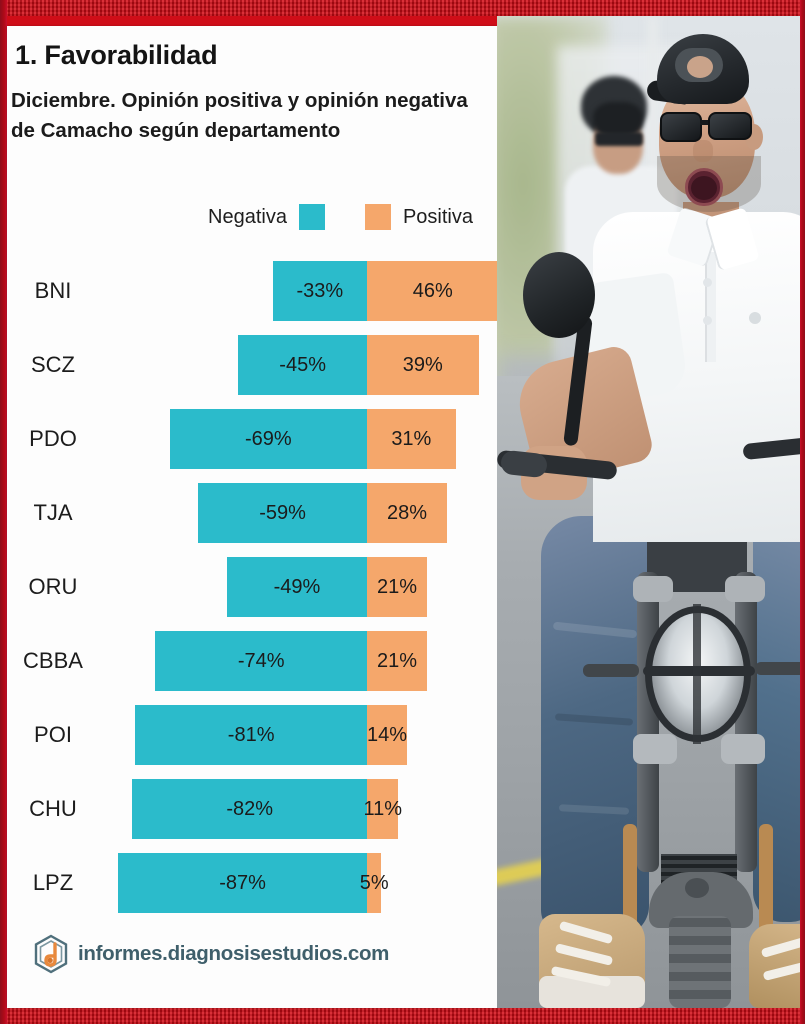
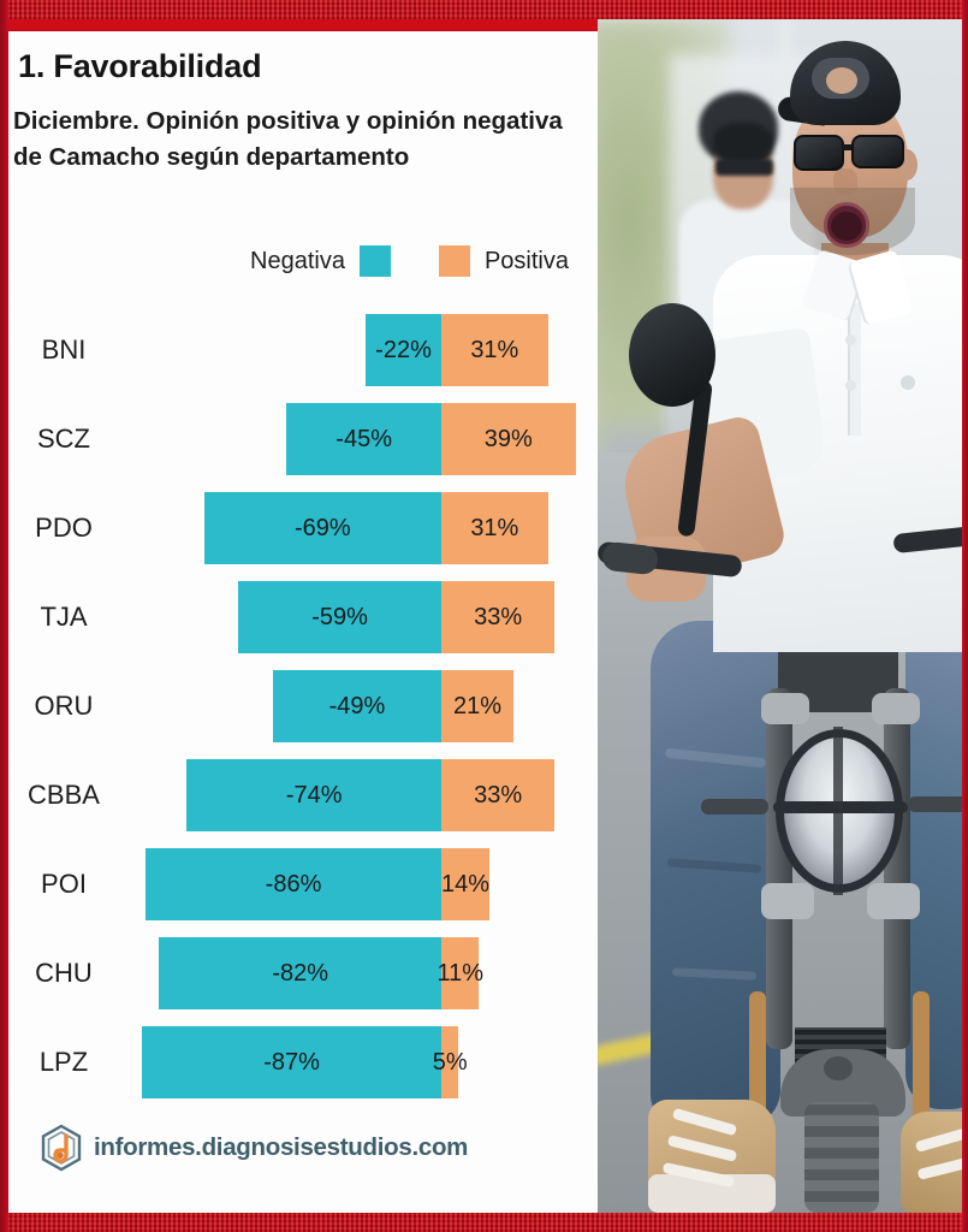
Negativa/BNI: -33% -> -22%
Positiva/BNI: 46% -> 31%
Positiva/TJA: 28% -> 33%
Positiva/CBBA: 21% -> 33%
Negativa/POI: -81% -> -86%
